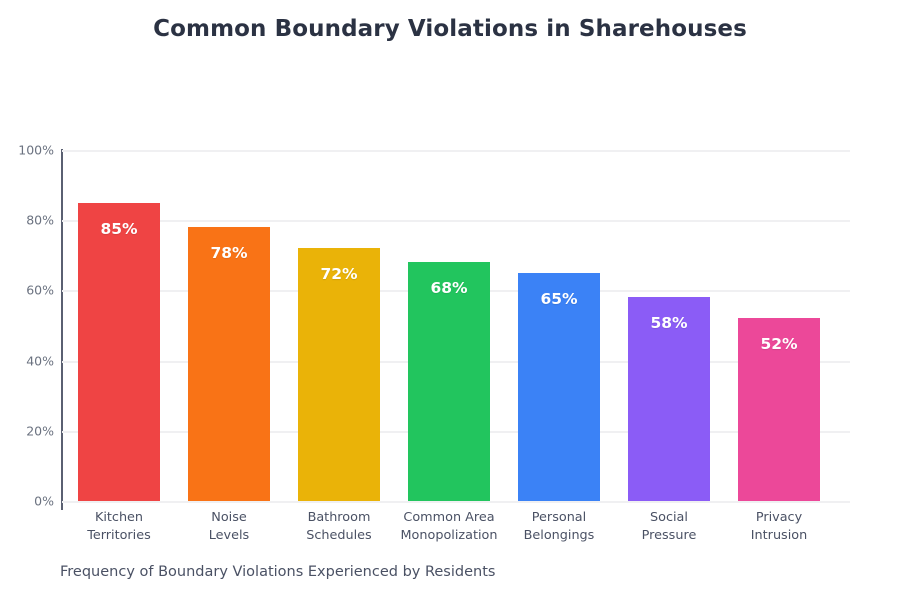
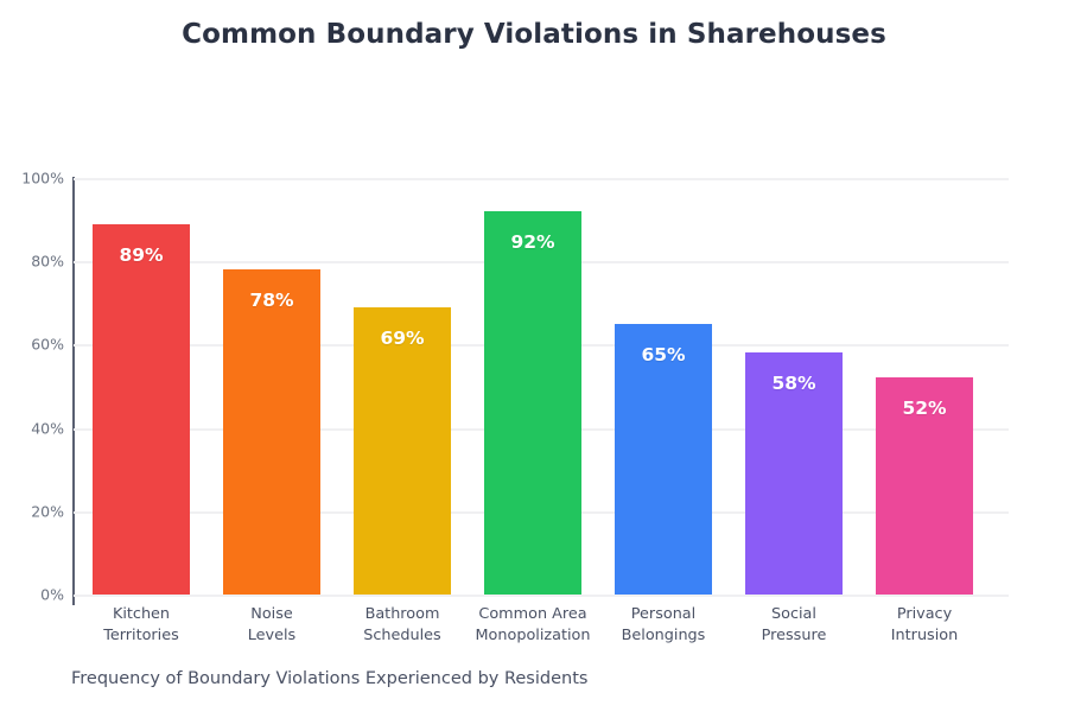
Kitchen Territories: 85% -> 89%
Bathroom Schedules: 72% -> 69%
Common Area Monopolization: 68% -> 92%
